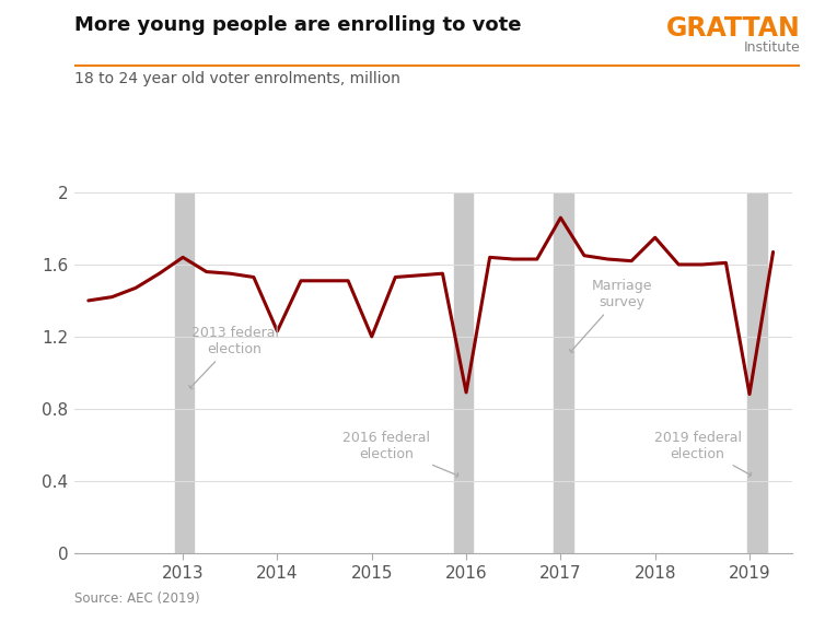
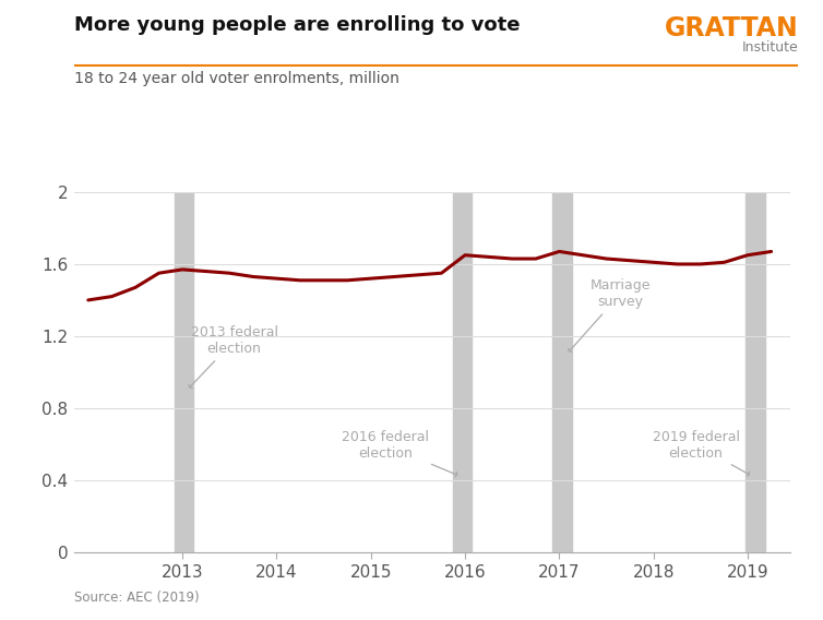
2013: 1.64 -> 1.57
2014: 1.23 -> 1.52
2015: 1.20 -> 1.52
2016: 0.89 -> 1.65
2017: 1.86 -> 1.67
2018: 1.75 -> 1.61
2019: 0.88 -> 1.65
